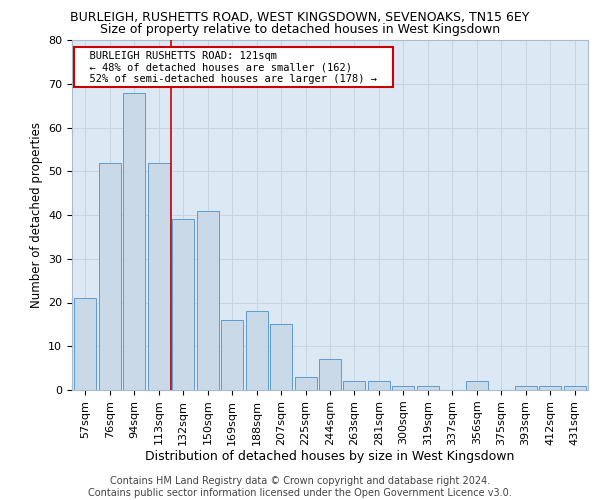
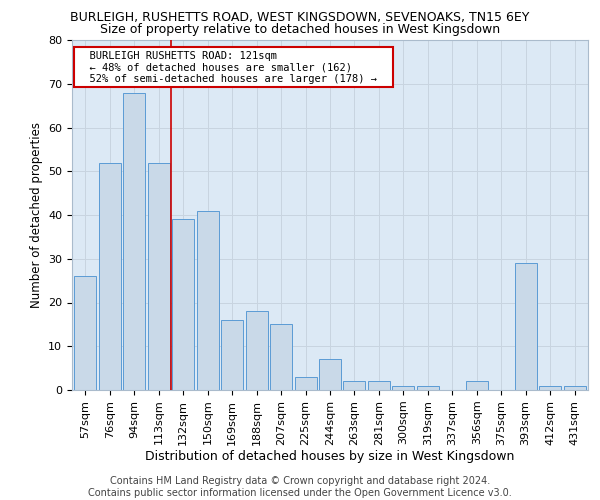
57sqm: 21 -> 26
393sqm: 1 -> 29
